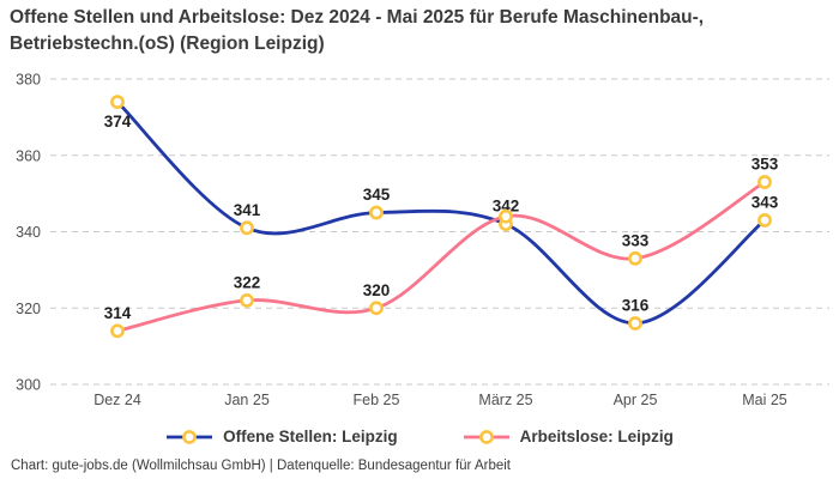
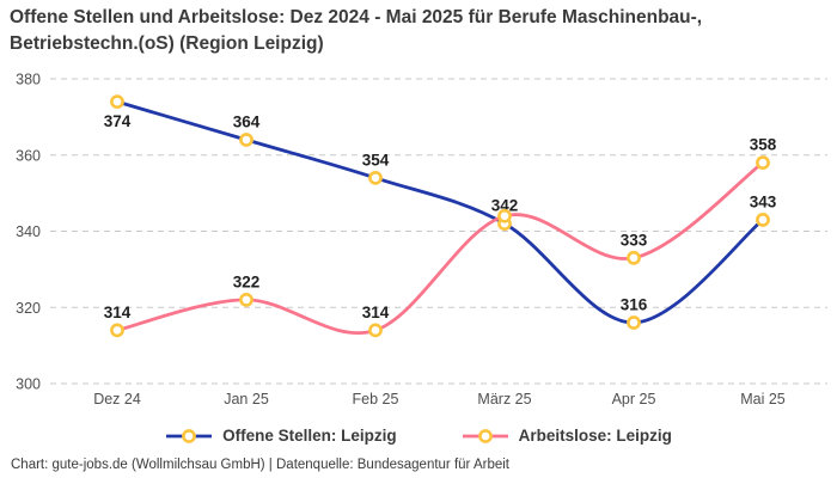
Offene Stellen: Leipzig/Jan 25: 341 -> 364
Offene Stellen: Leipzig/Feb 25: 345 -> 354
Arbeitslose: Leipzig/Feb 25: 320 -> 314
Arbeitslose: Leipzig/Mai 25: 353 -> 358
